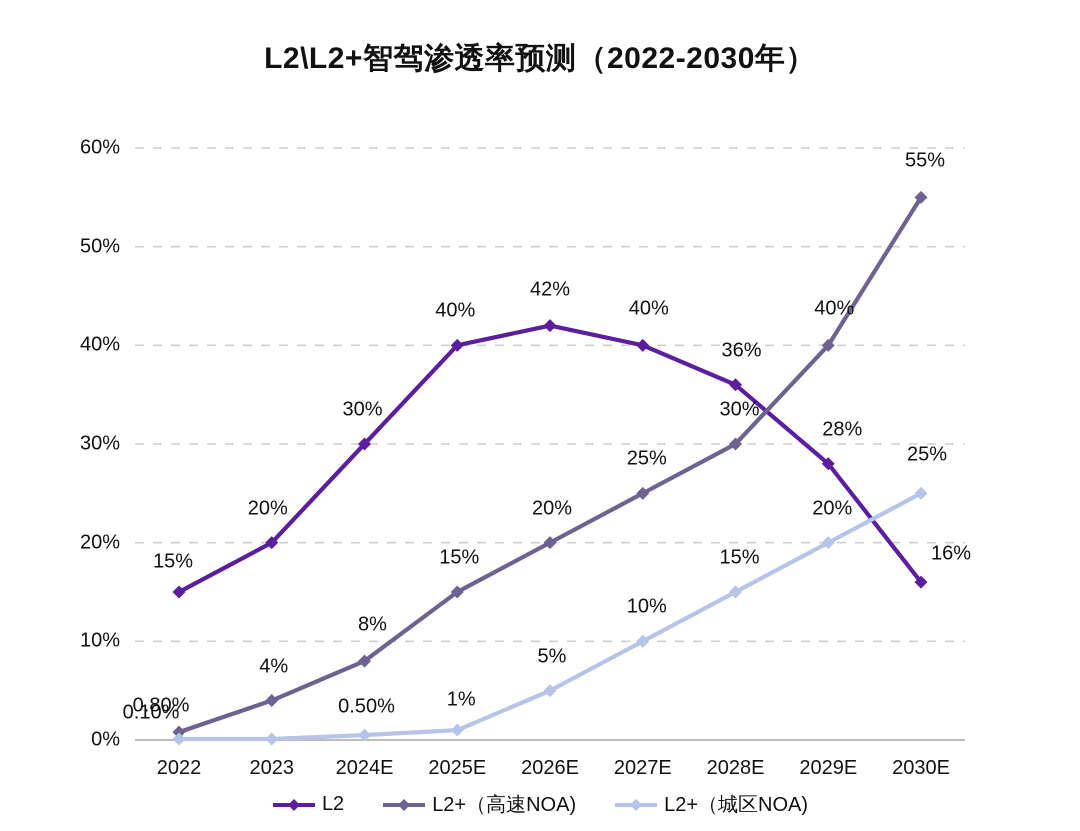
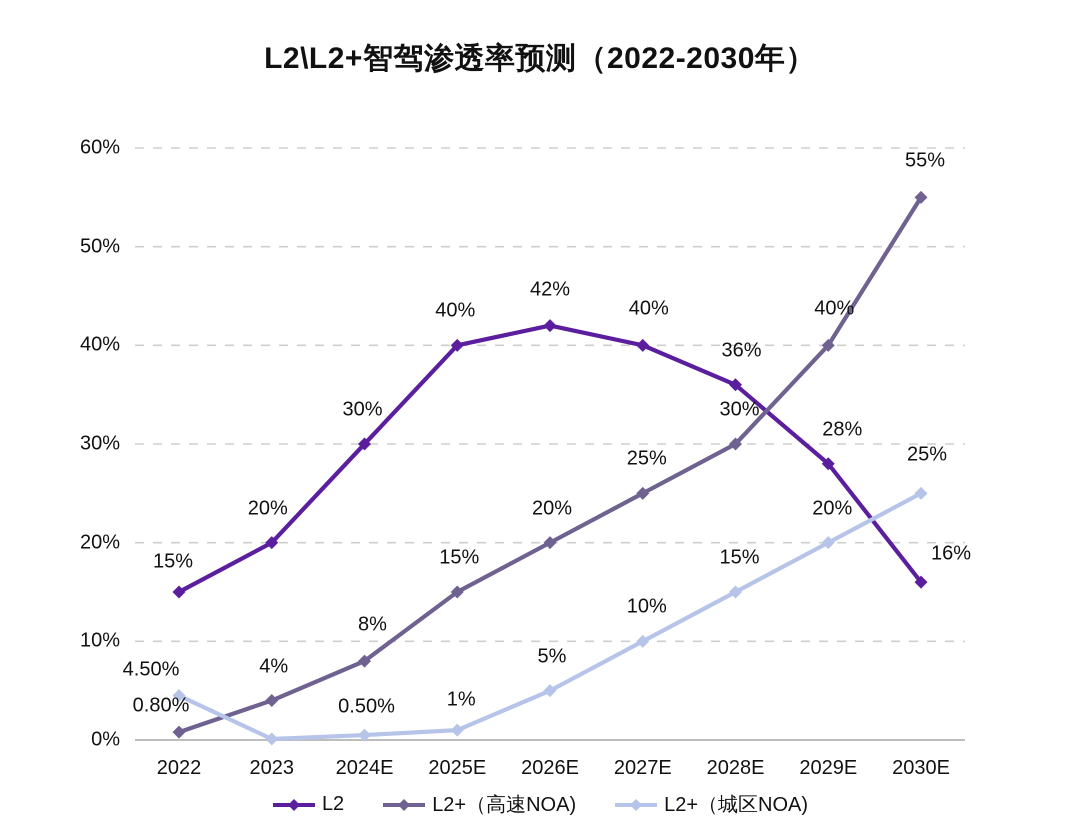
L2+（城区NOA)/2022: 0.10% -> 4.50%
